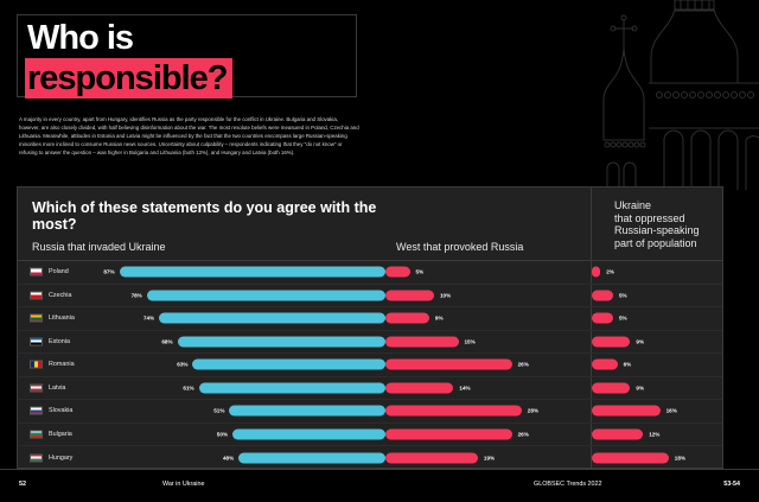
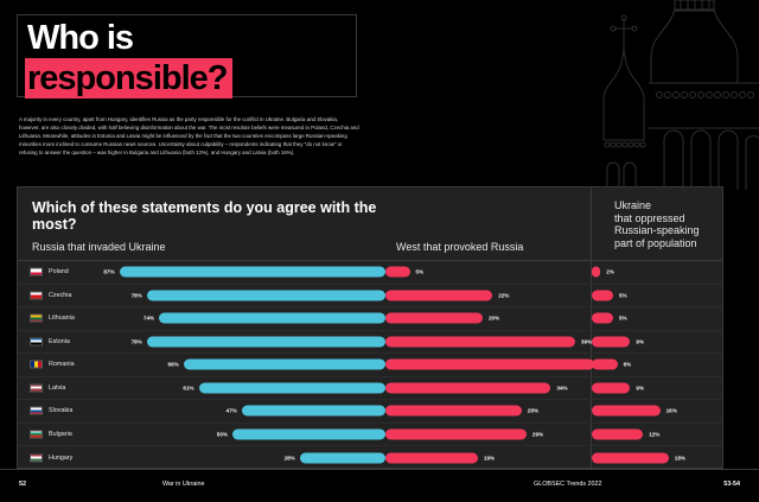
West that provoked Russia/Czechia: 10% -> 22%
West that provoked Russia/Lithuania: 9% -> 20%
Russia that invaded Ukraine/Estonia: 68% -> 78%
West that provoked Russia/Estonia: 15% -> 39%
Russia that invaded Ukraine/Romania: 63% -> 66%
West that provoked Russia/Romania: 26% -> 43%
West that provoked Russia/Latvia: 14% -> 34%
Russia that invaded Ukraine/Slovakia: 51% -> 47%
West that provoked Russia/Bulgaria: 26% -> 29%
Russia that invaded Ukraine/Hungary: 48% -> 28%
